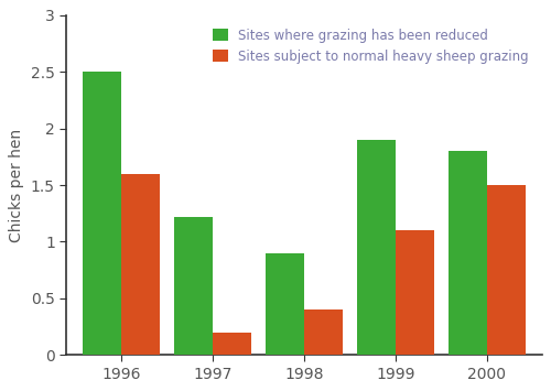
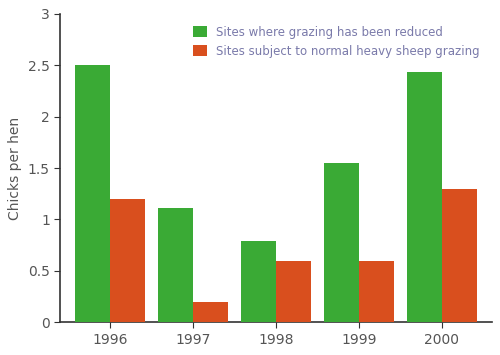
Sites subject to normal heavy sheep grazing/1996: 1.6 -> 1.2
Sites where grazing has been reduced/1997: 1.22 -> 1.11
Sites where grazing has been reduced/1998: 0.90 -> 0.79
Sites subject to normal heavy sheep grazing/1998: 0.4 -> 0.6
Sites where grazing has been reduced/1999: 1.90 -> 1.55
Sites subject to normal heavy sheep grazing/1999: 1.1 -> 0.6
Sites where grazing has been reduced/2000: 1.80 -> 2.43
Sites subject to normal heavy sheep grazing/2000: 1.5 -> 1.3
